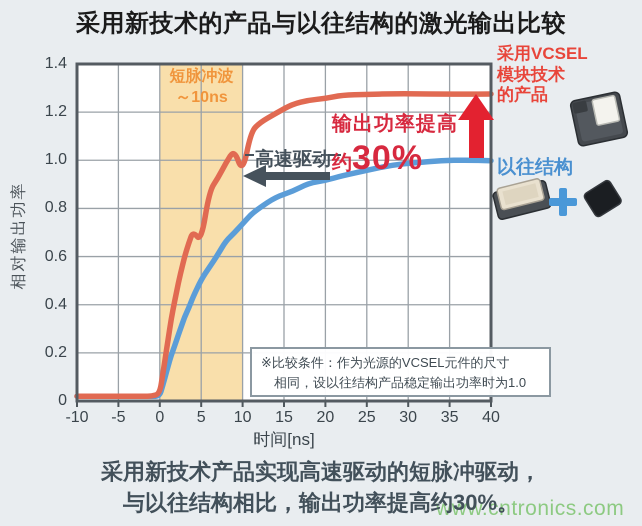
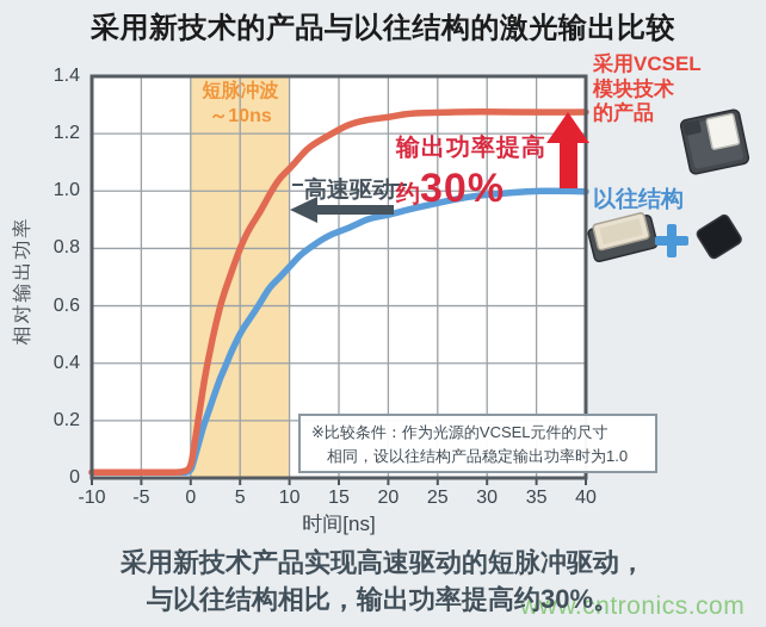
采用VCSEL模块技术的产品/5: 0.66 -> 0.80
采用VCSEL模块技术的产品/10: 0.95 -> 1.08
